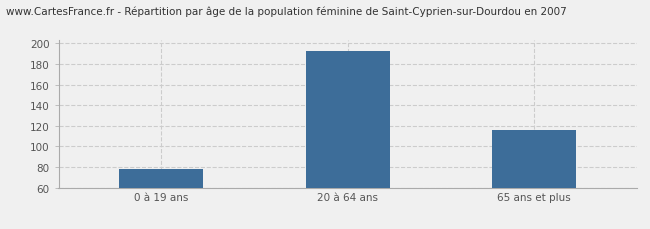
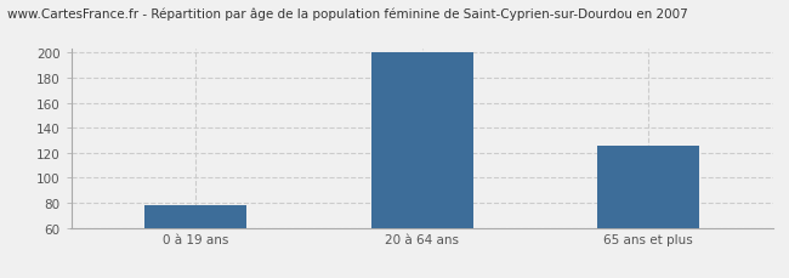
20 à 64 ans: 193 -> 200
65 ans et plus: 116 -> 126
